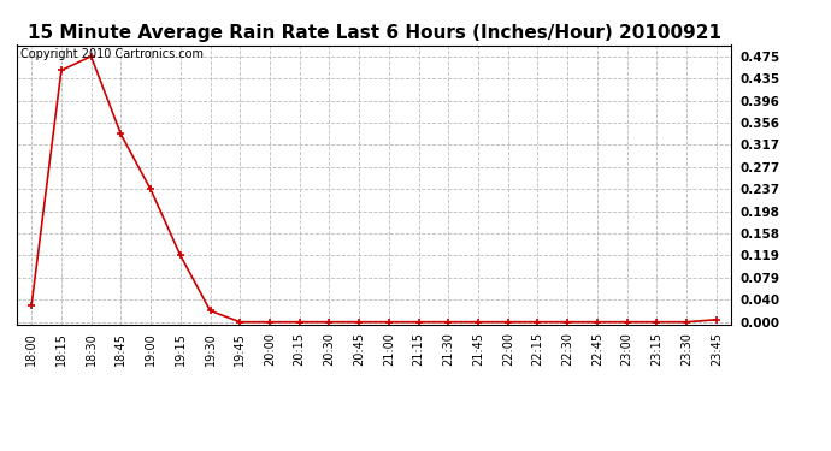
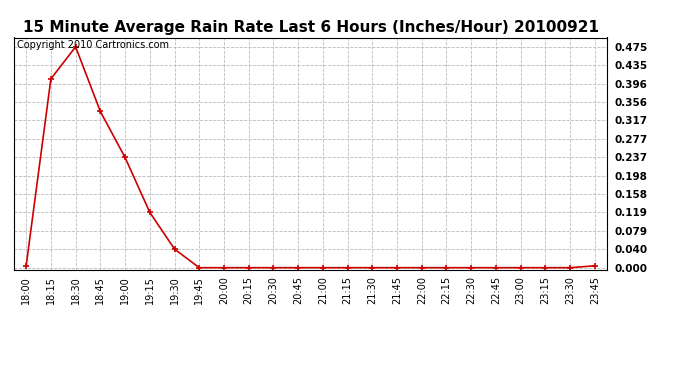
18:00: 0.030 -> 0.004
18:15: 0.450 -> 0.406
19:30: 0.020 -> 0.040
